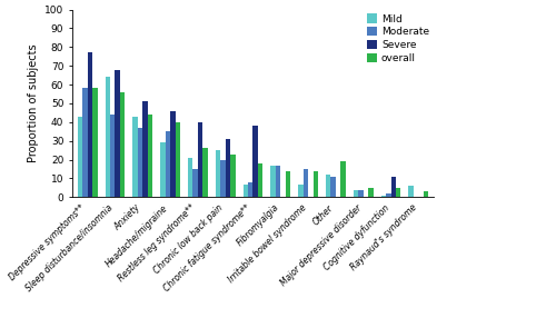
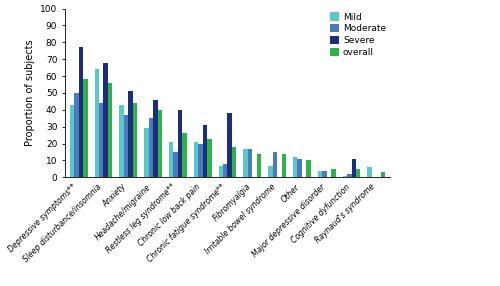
Moderate/Depressive symptoms**: 58 -> 50
Mild/Chronic low back pain: 25 -> 21
overall/Other: 19 -> 10
